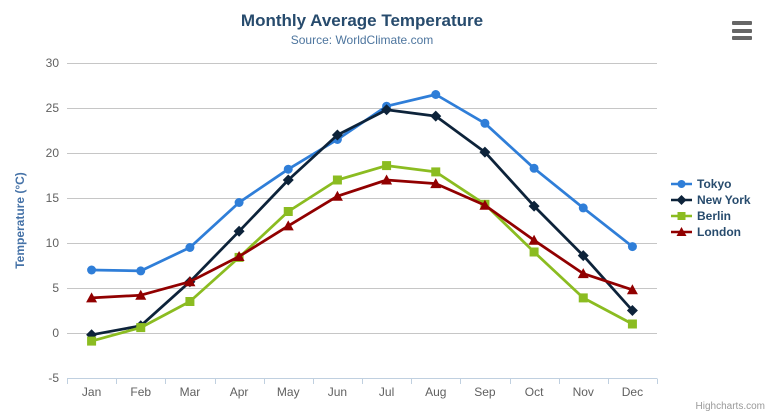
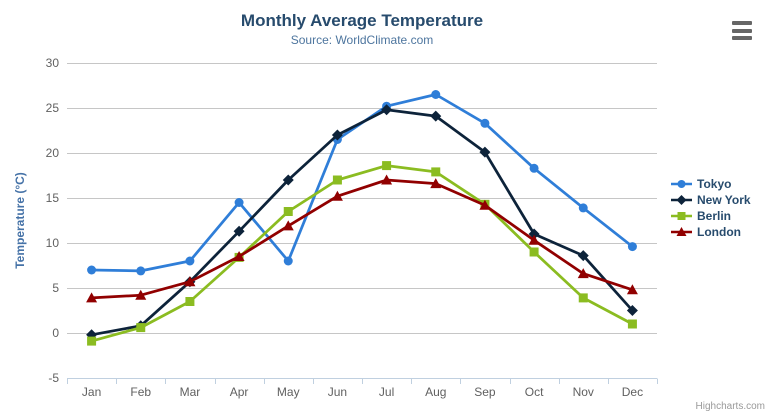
Tokyo/Mar: 10 -> 8
Tokyo/May: 18 -> 8
New York/Oct: 14 -> 11
